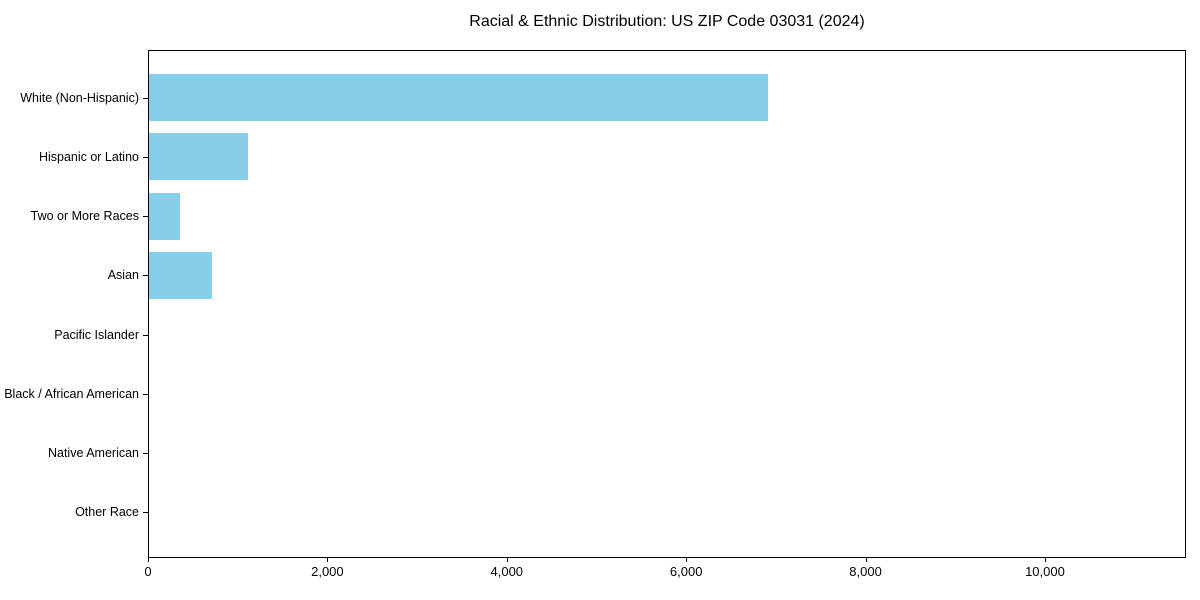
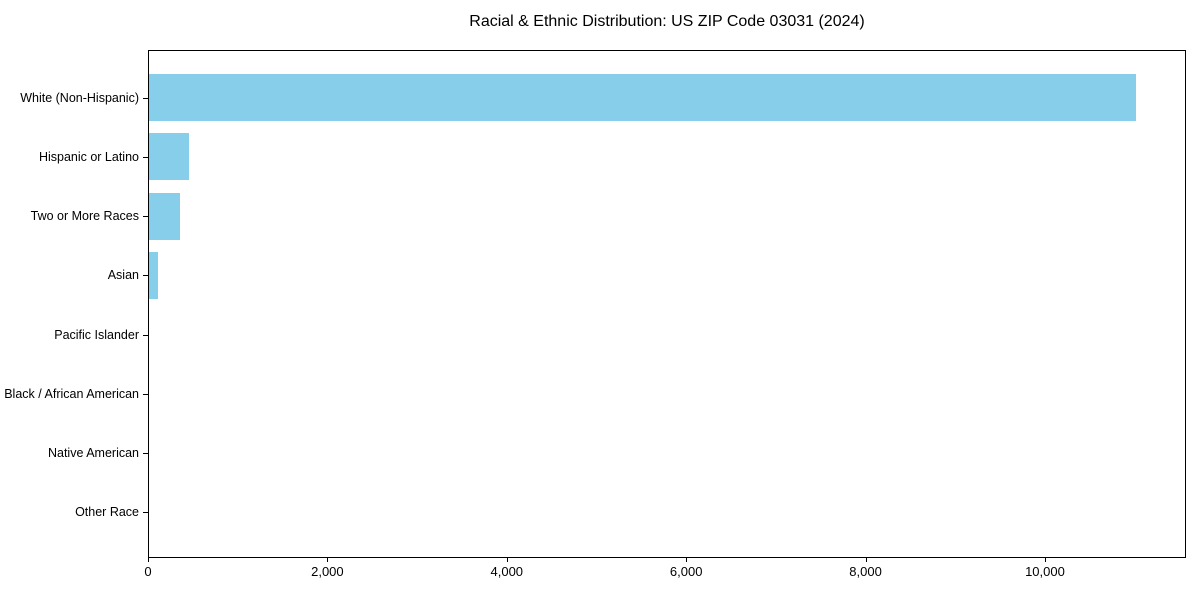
White (Non-Hispanic): 6900 -> 11000
Hispanic or Latino: 1100 -> 400
Asian: 700 -> 100
